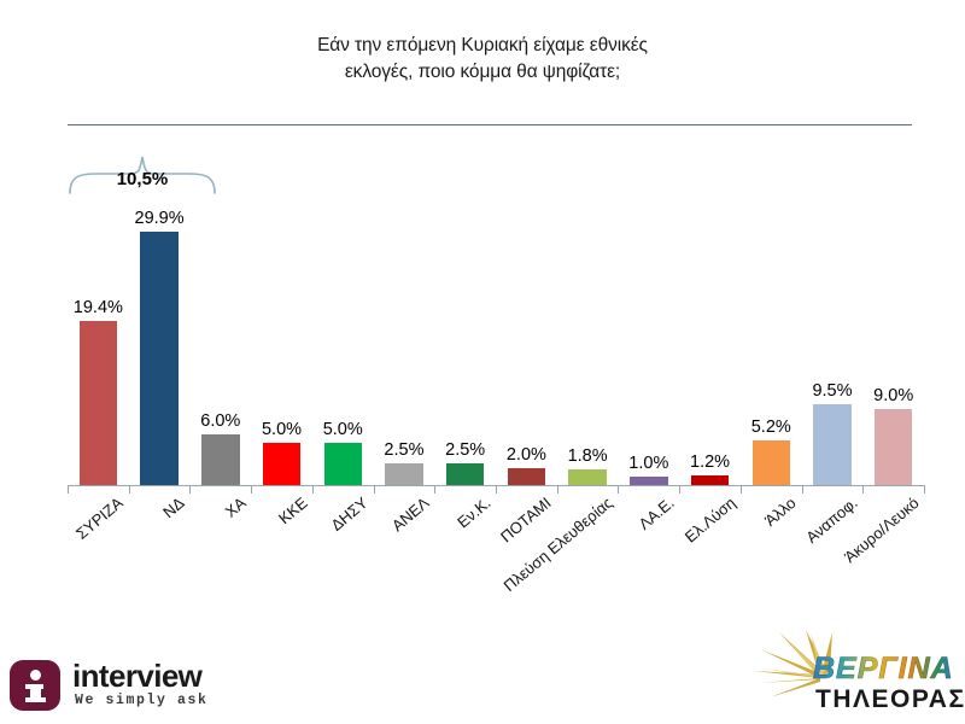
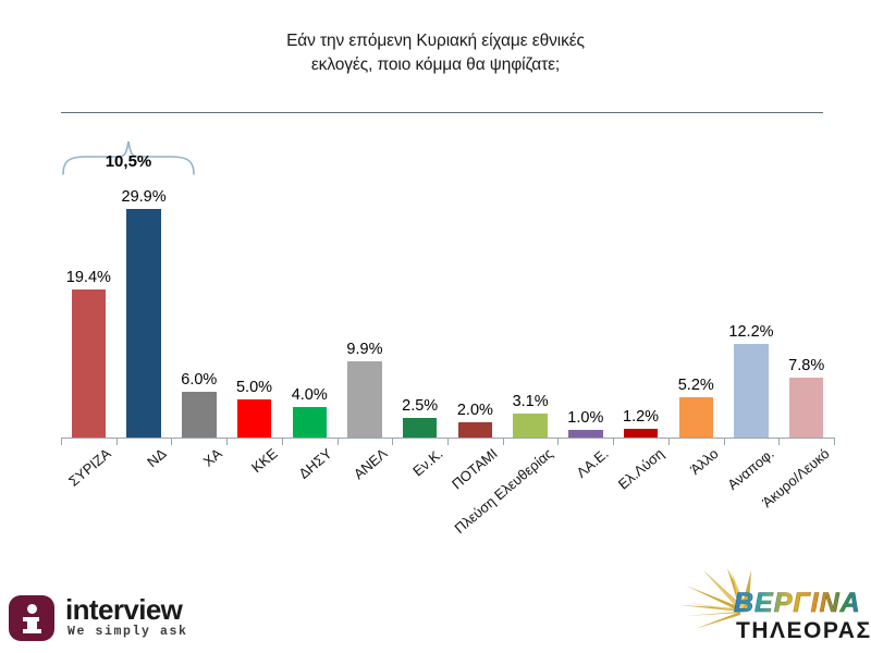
ΔΗΣΥ: 5.0% -> 4.0%
ΑΝΕΛ: 2.5% -> 9.9%
Πλεύση Ελευθερίας: 1.8% -> 3.1%
Αναποφ.: 9.5% -> 12.2%
Άκυρο/Λευκό: 9.0% -> 7.8%
